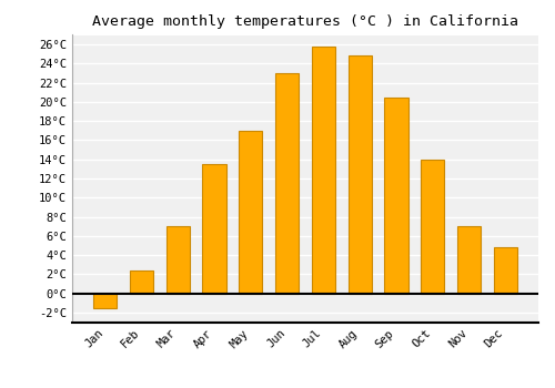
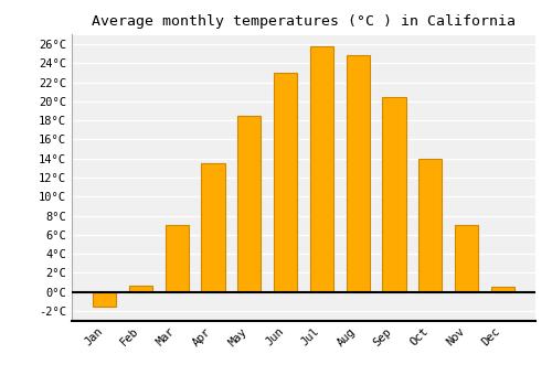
Feb: 2.4°C -> 0.7°C
May: 17.0°C -> 18.5°C
Dec: 4.8°C -> 0.5°C
